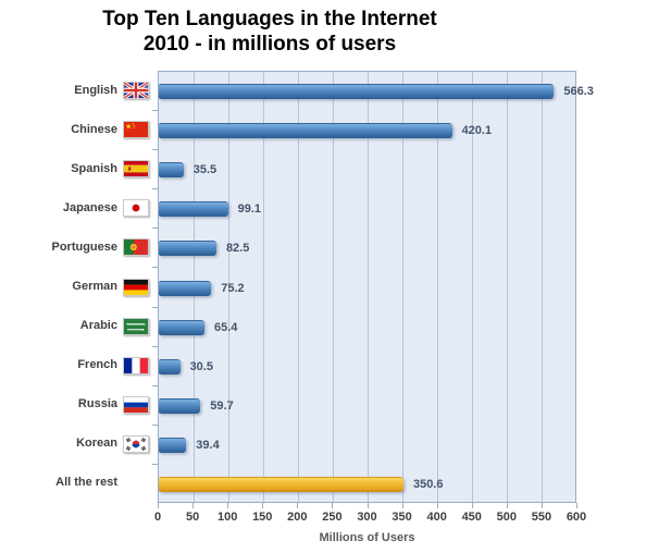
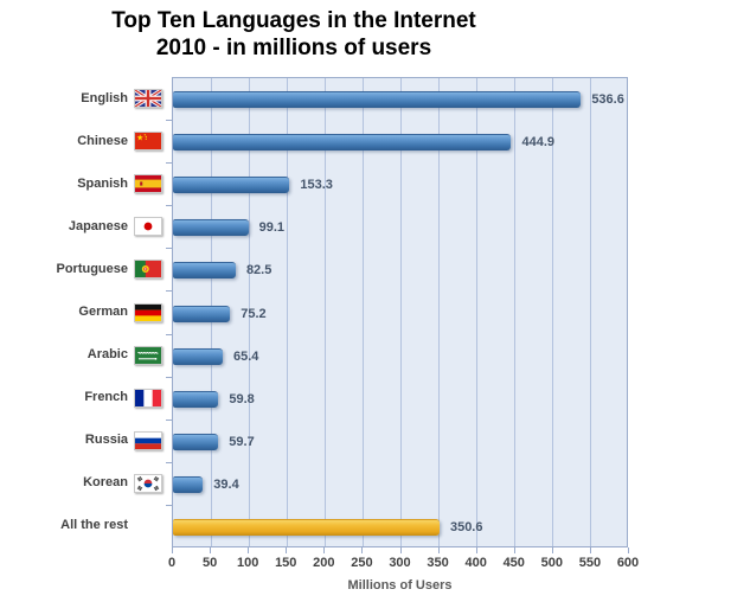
English: 566.3 -> 536.6
Chinese: 420.1 -> 444.9
Spanish: 35.5 -> 153.3
French: 30.5 -> 59.8
